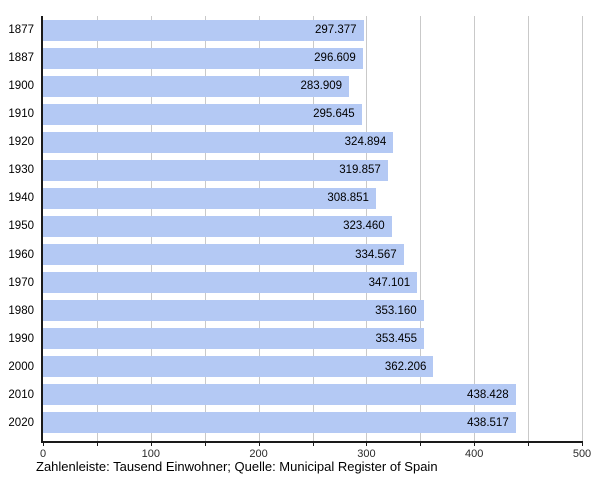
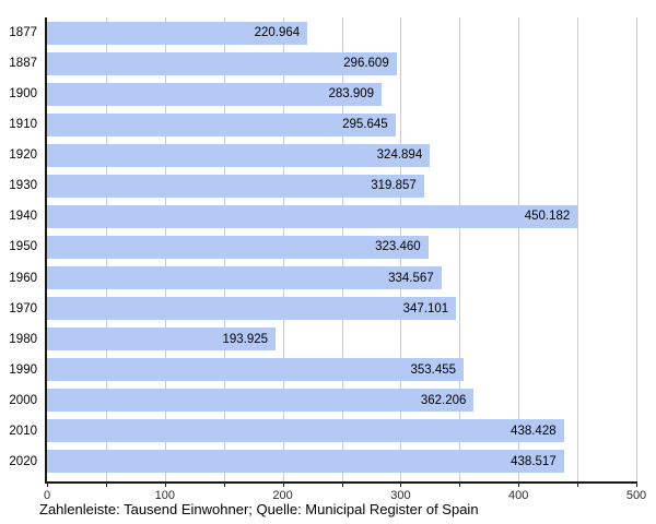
1877: 297.377 -> 220.964
1940: 308.851 -> 450.182
1980: 353.160 -> 193.925
